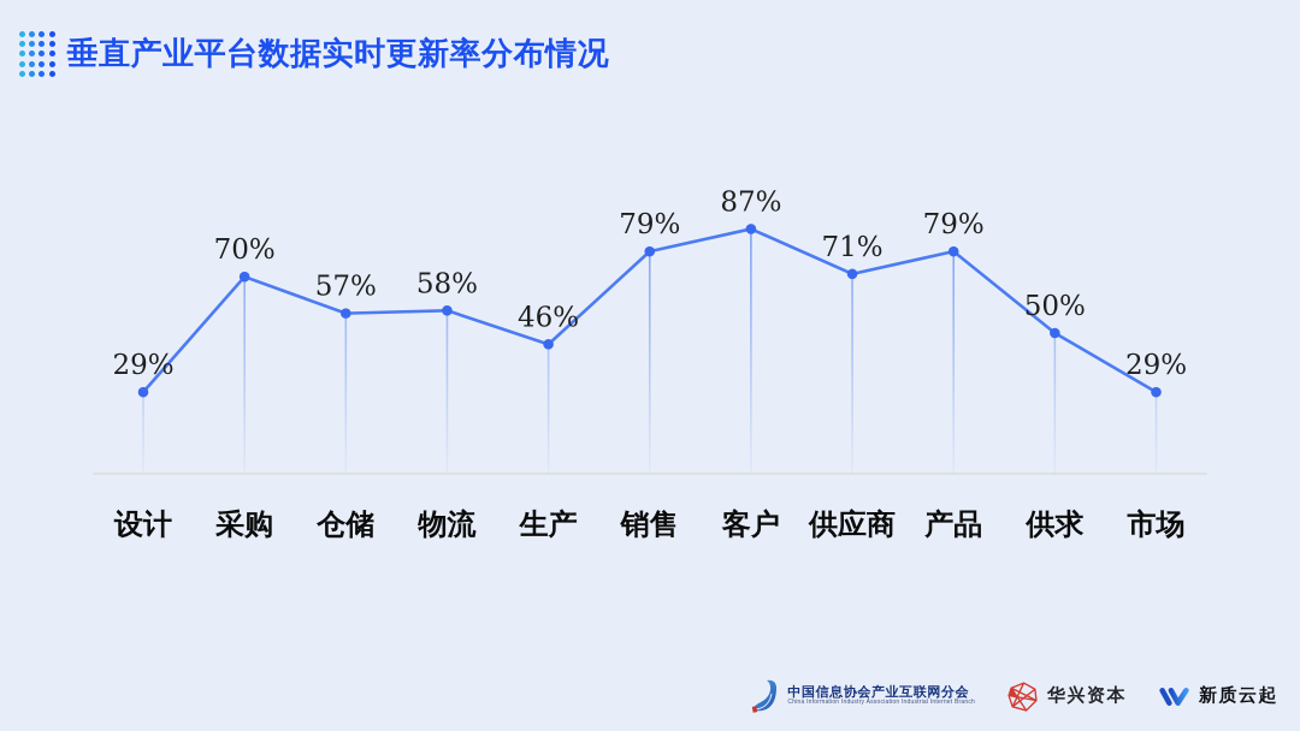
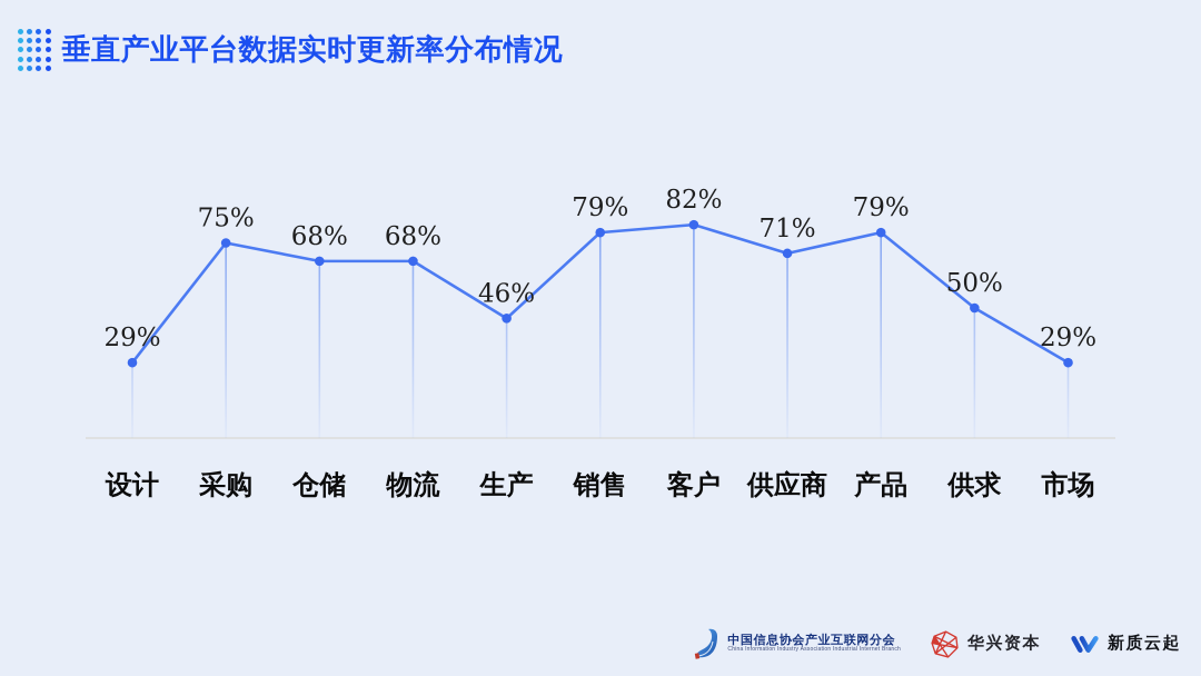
采购: 70% -> 75%
仓储: 57% -> 68%
物流: 58% -> 68%
客户: 87% -> 82%
